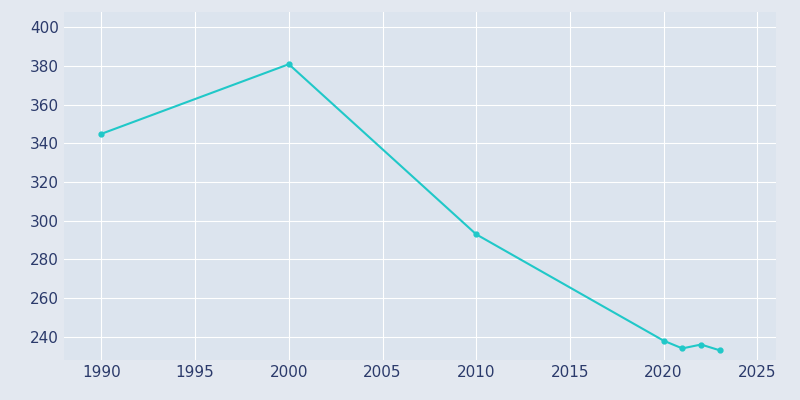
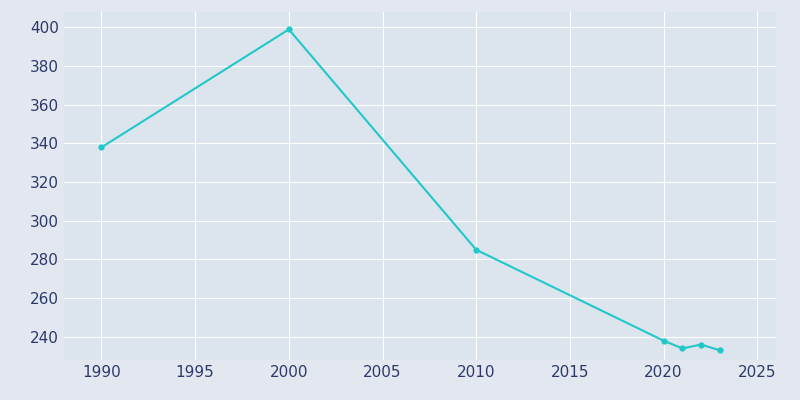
1990: 345 -> 338
2000: 381 -> 399
2010: 293 -> 285
